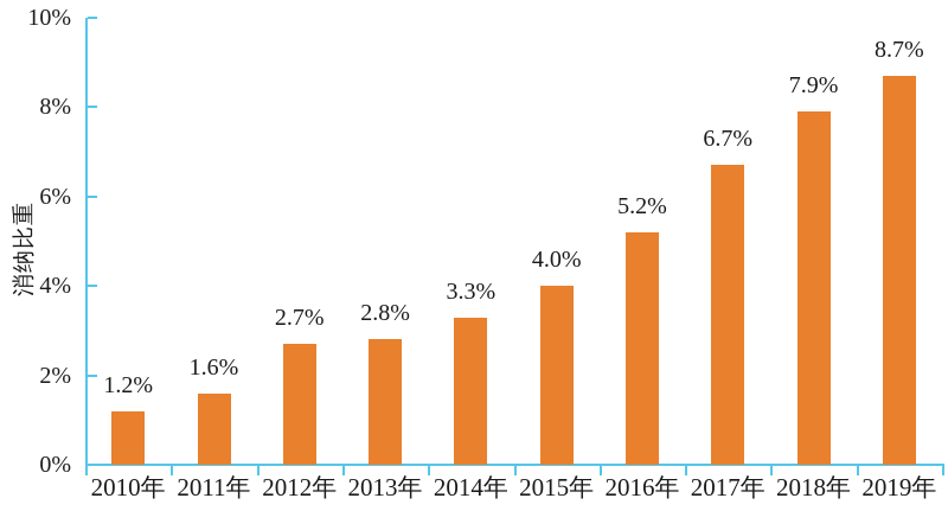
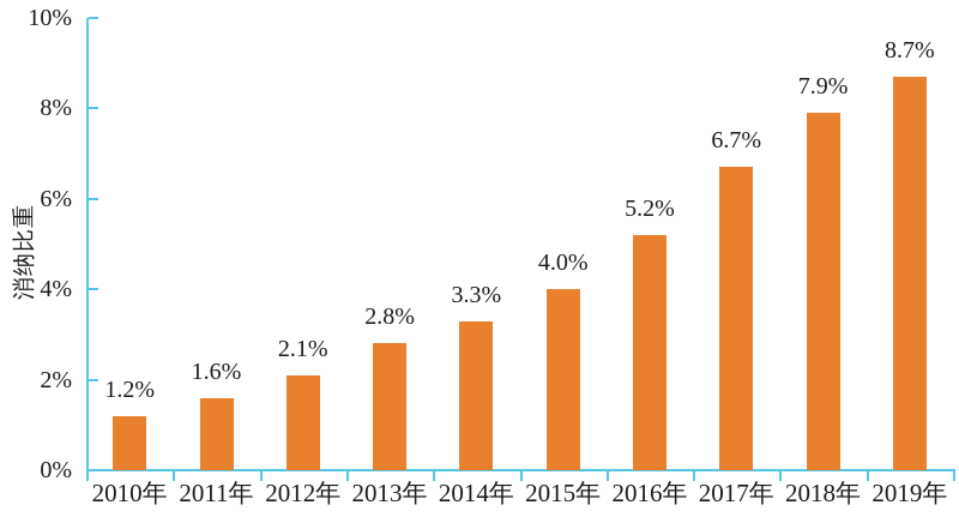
2012年: 2.7% -> 2.1%
